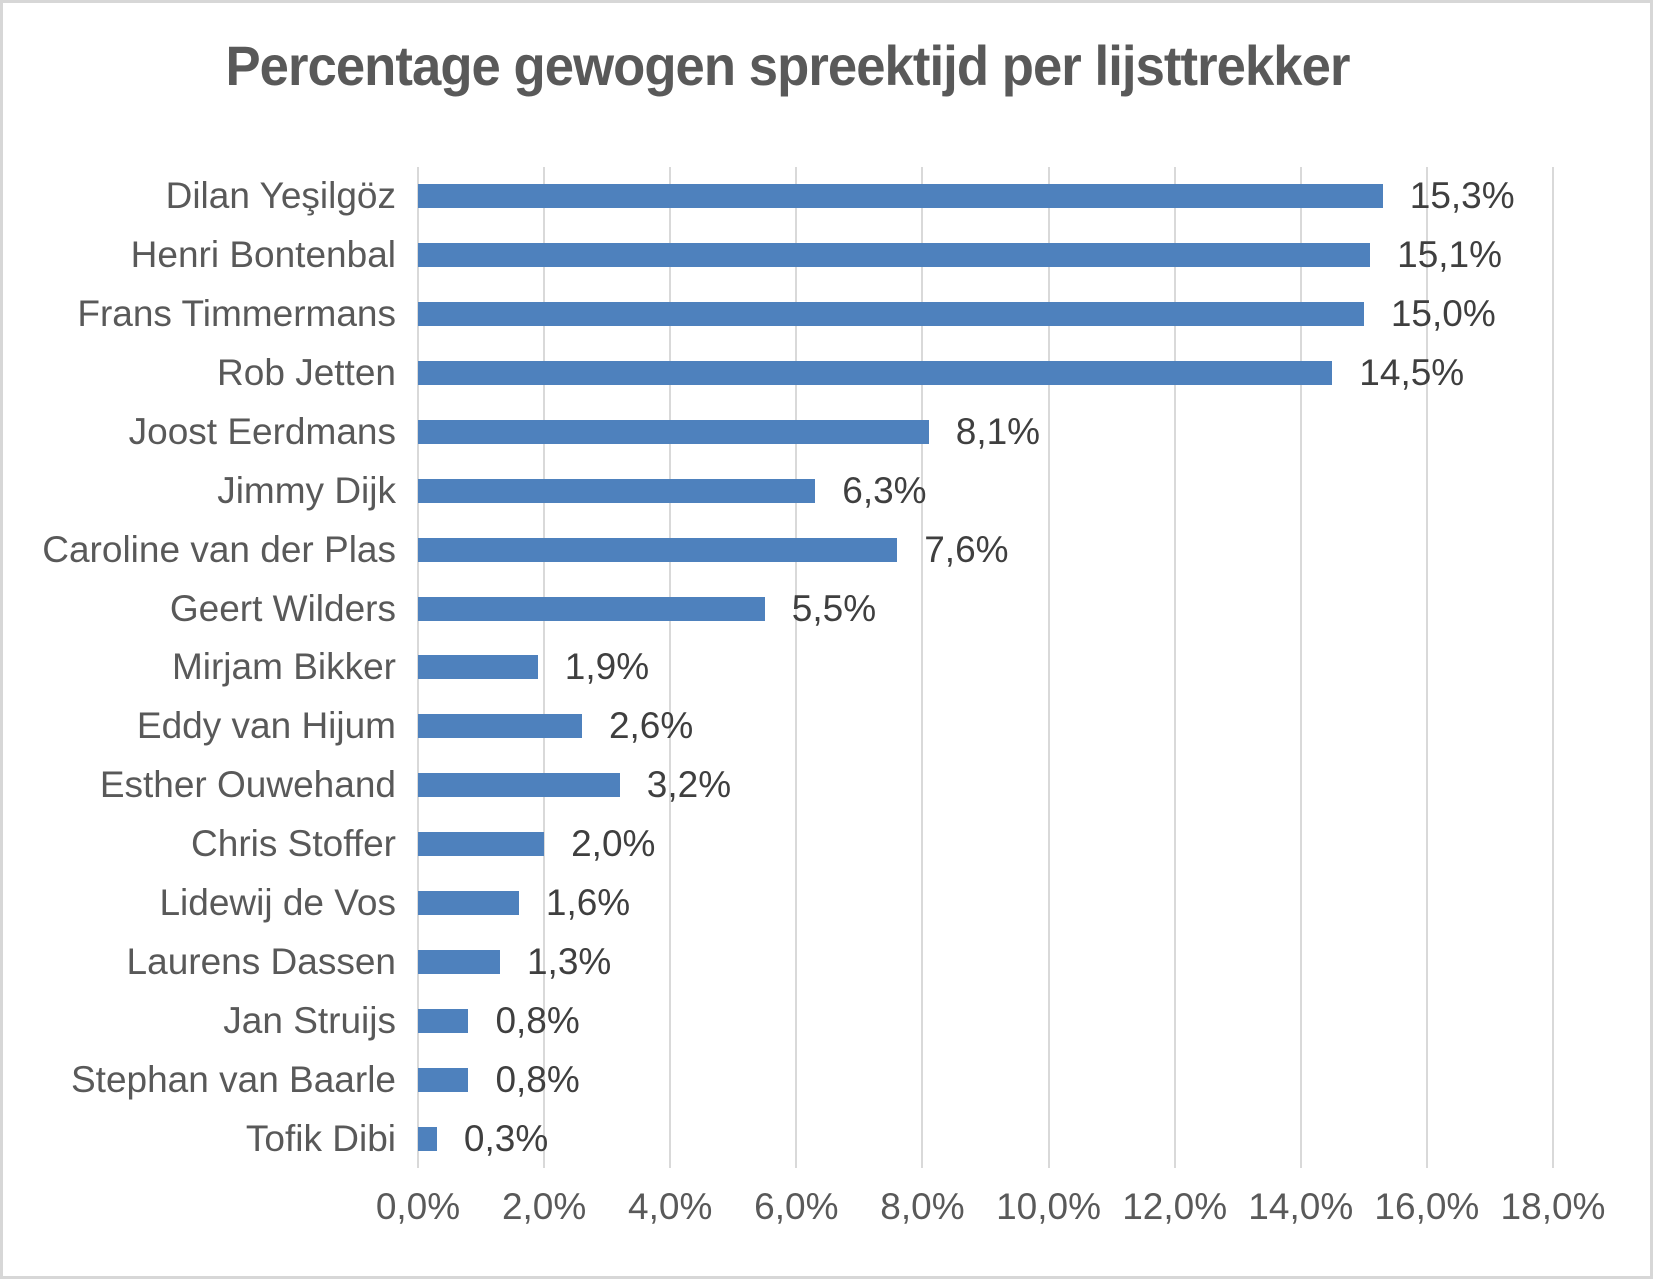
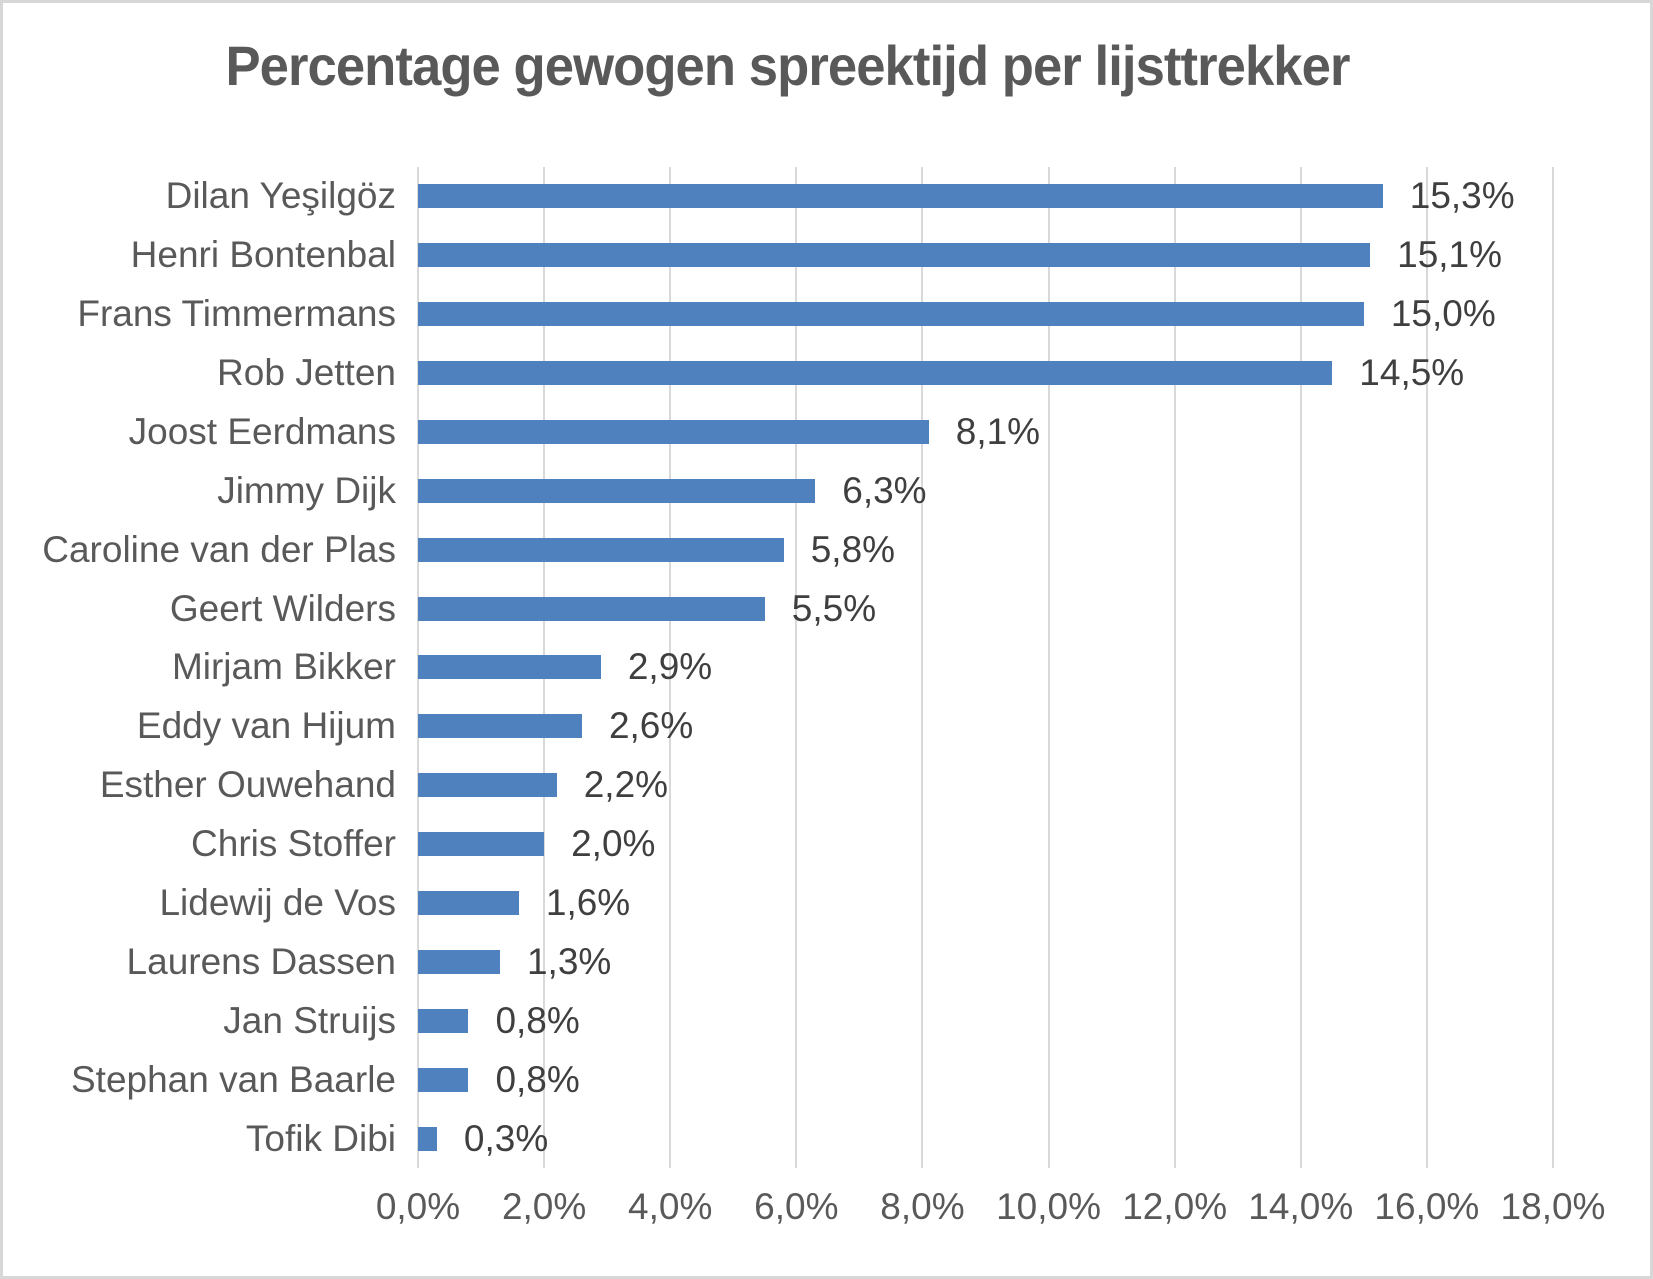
Caroline van der Plas: 7,6% -> 5,8%
Mirjam Bikker: 1,9% -> 2,9%
Esther Ouwehand: 3,2% -> 2,2%
